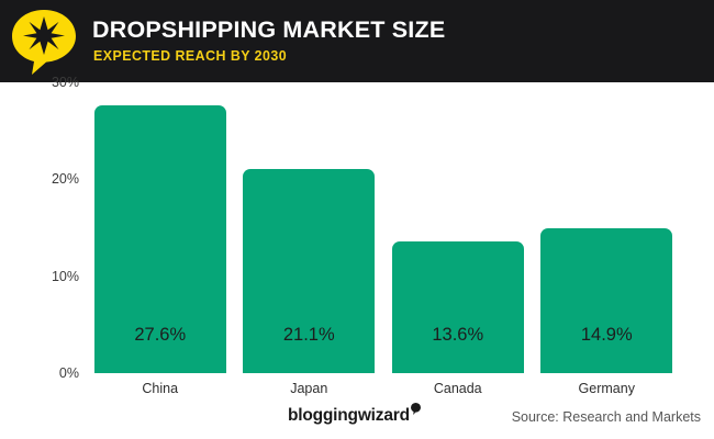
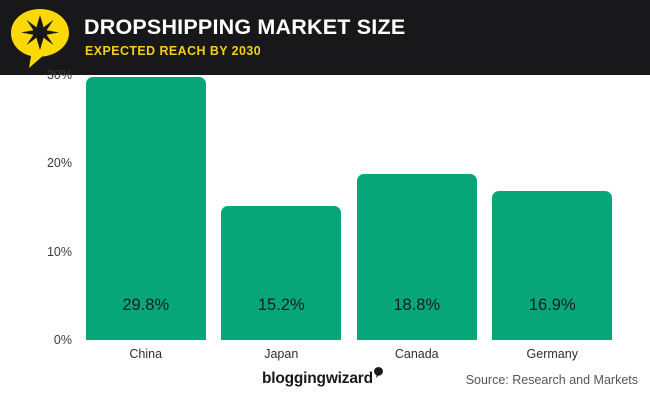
China: 27.6% -> 29.8%
Japan: 21.1% -> 15.2%
Canada: 13.6% -> 18.8%
Germany: 14.9% -> 16.9%
